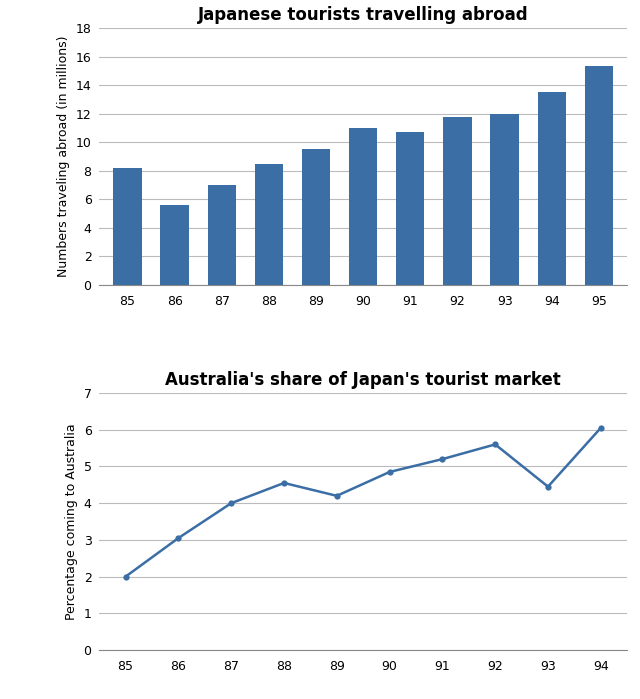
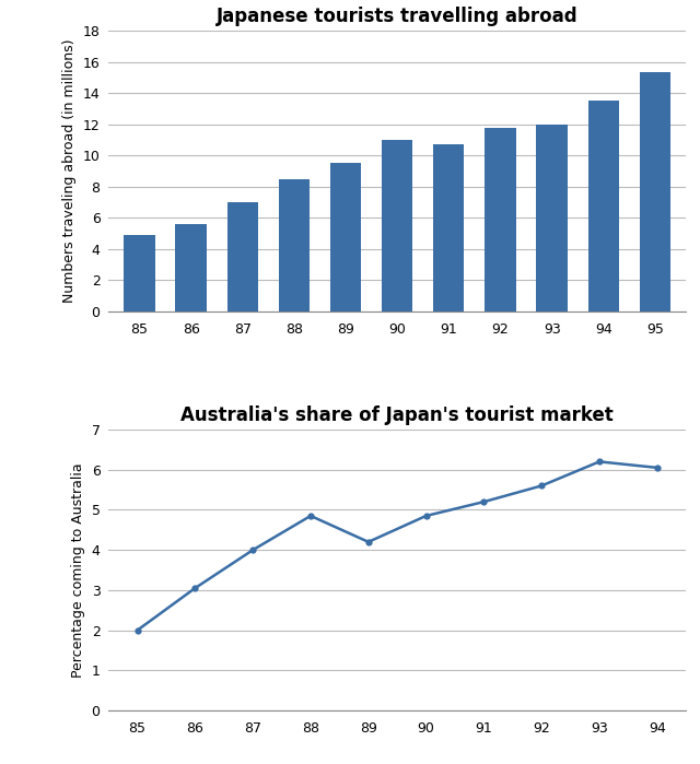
Japanese tourists travelling abroad/85: 8.2 -> 4.9
Australia's share of Japan's tourist market/88: 4.55 -> 4.85
Australia's share of Japan's tourist market/93: 4.45 -> 6.20
